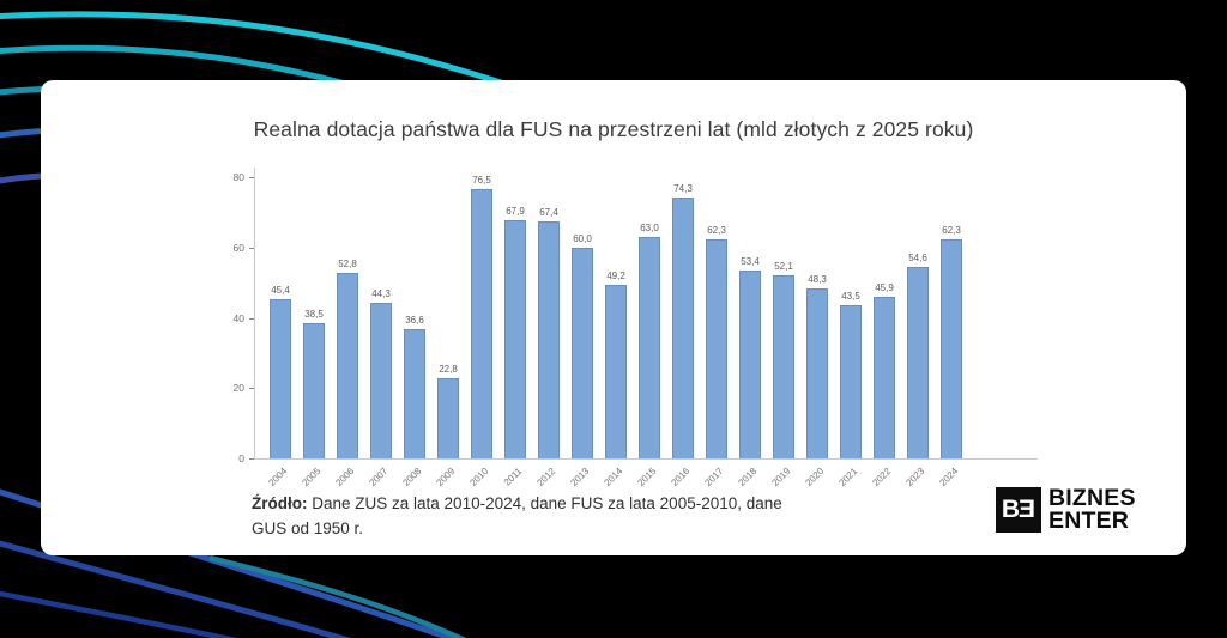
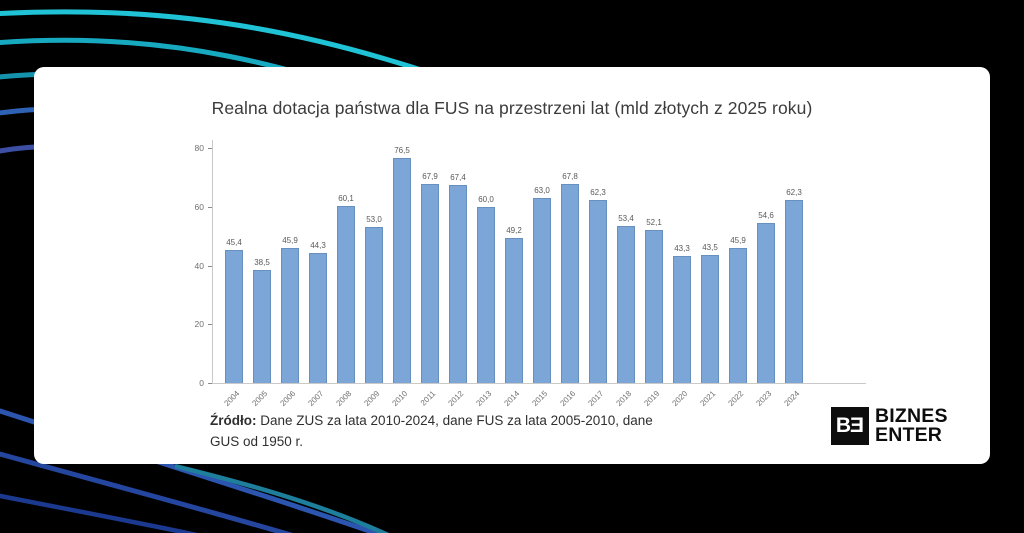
2006: 52,8 -> 45,9
2008: 36,6 -> 60,1
2009: 22,8 -> 53,0
2016: 74,3 -> 67,8
2020: 48,3 -> 43,3
